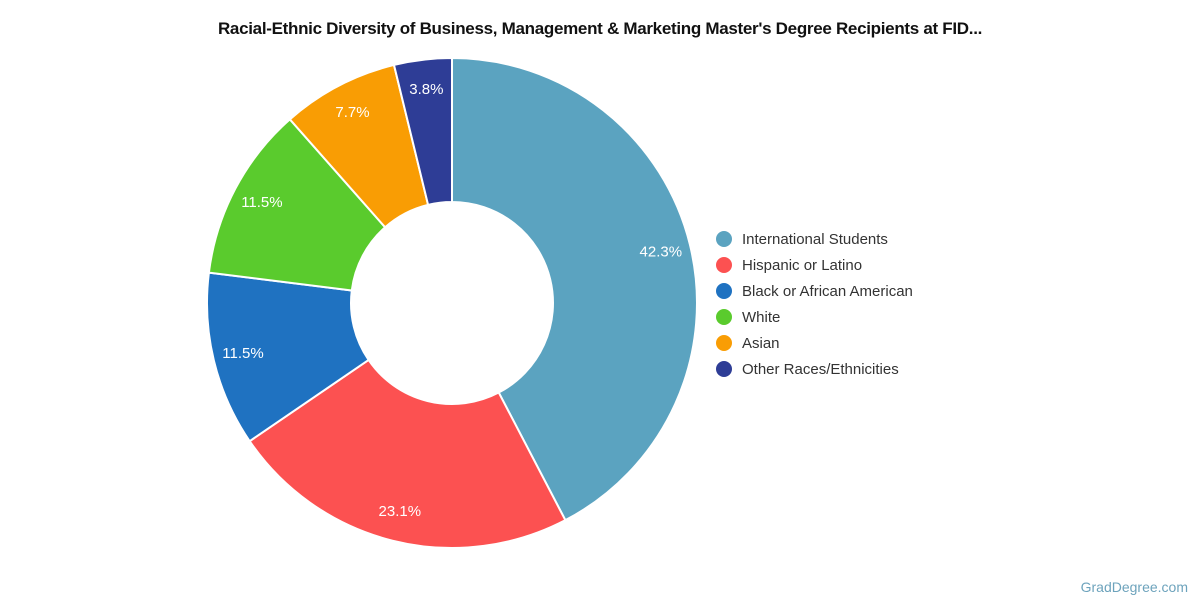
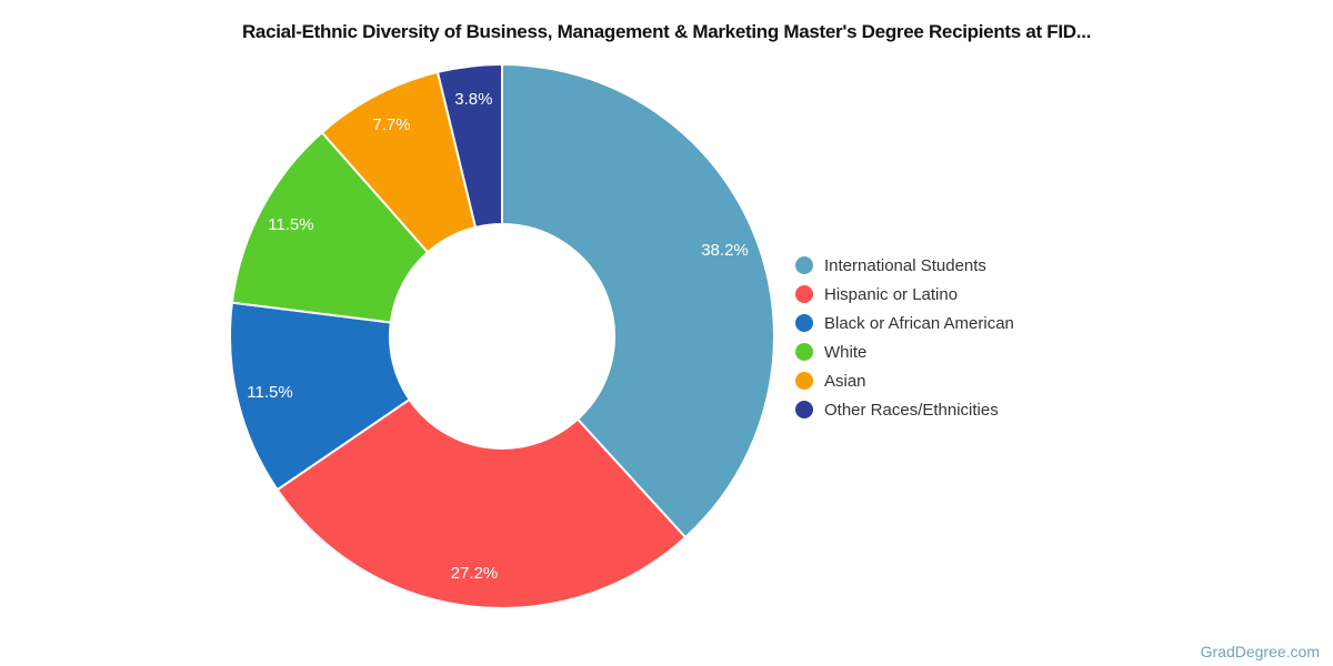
International Students: 42.3% -> 38.2%
Hispanic or Latino: 23.1% -> 27.2%
